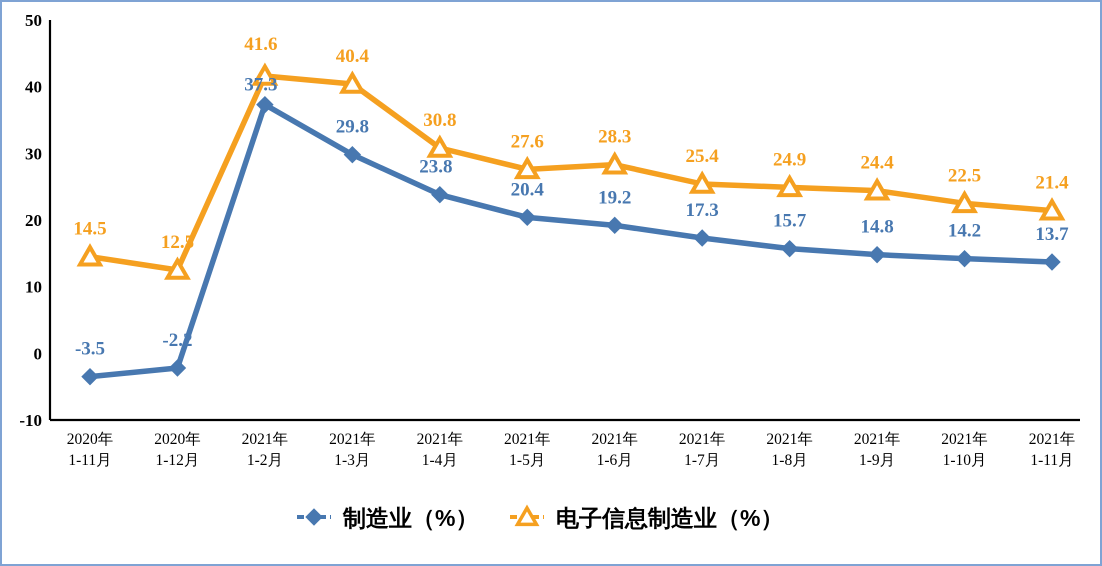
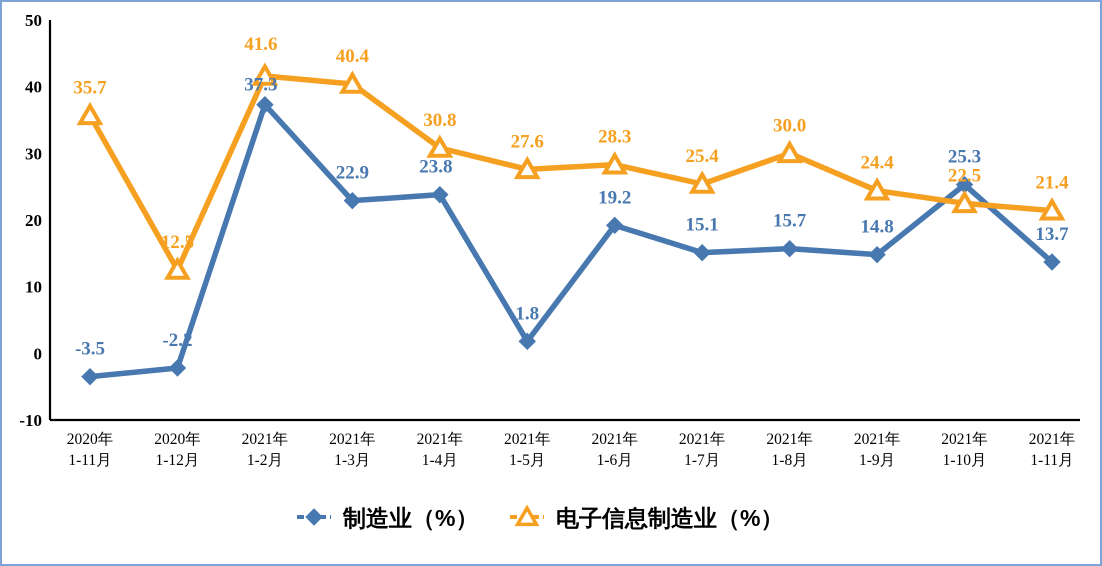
电子信息制造业（%）/2020年 1-11月: 14.5 -> 35.7
制造业（%）/2021年 1-3月: 29.8 -> 22.9
制造业（%）/2021年 1-5月: 20.4 -> 1.8
制造业（%）/2021年 1-7月: 17.3 -> 15.1
电子信息制造业（%）/2021年 1-8月: 24.9 -> 30.0
制造业（%）/2021年 1-10月: 14.2 -> 25.3
